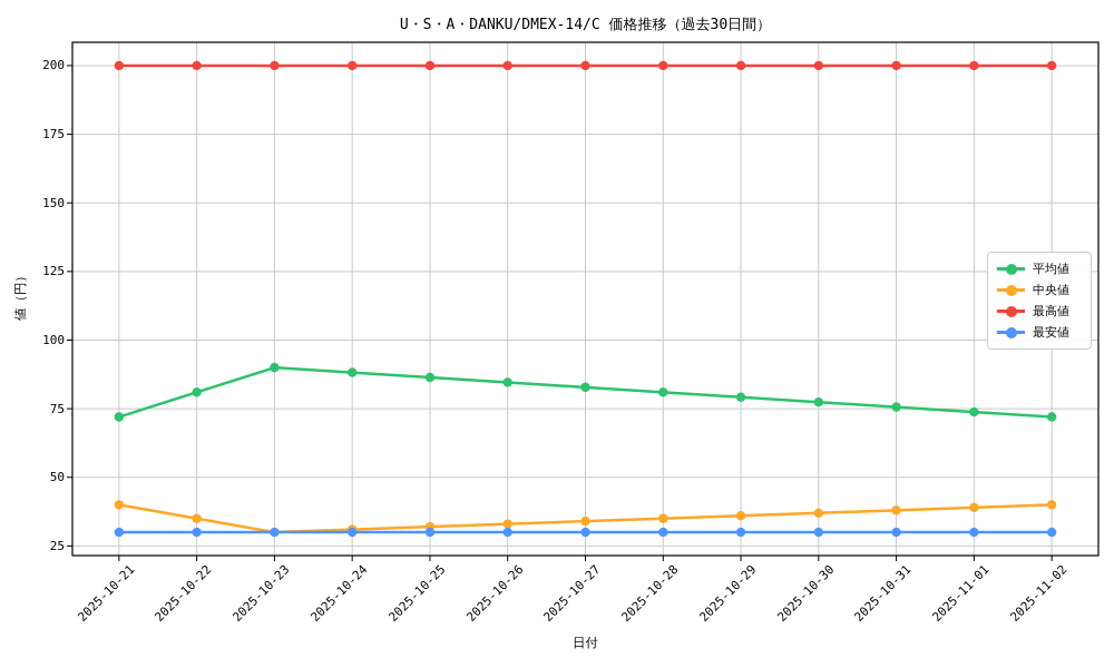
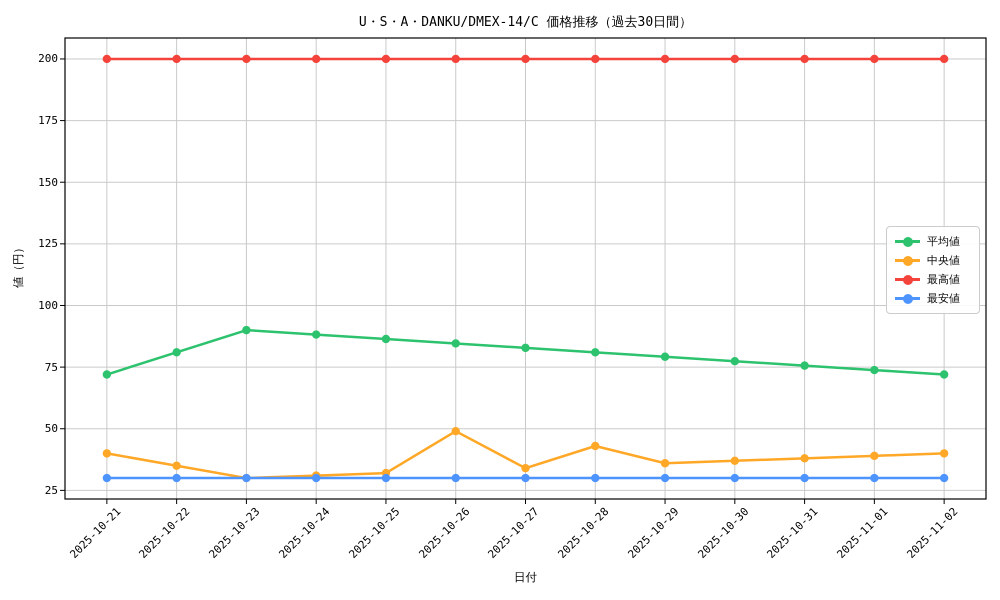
中央値/2025-10-26: 33 -> 49
中央値/2025-10-28: 35 -> 43
